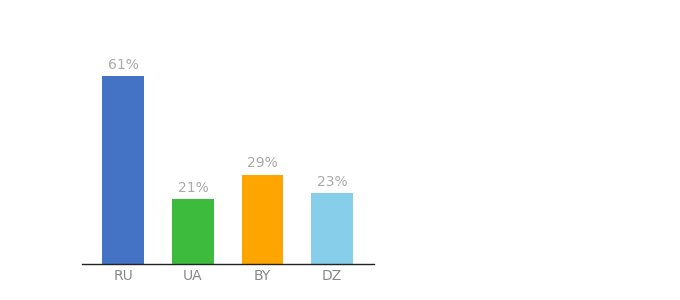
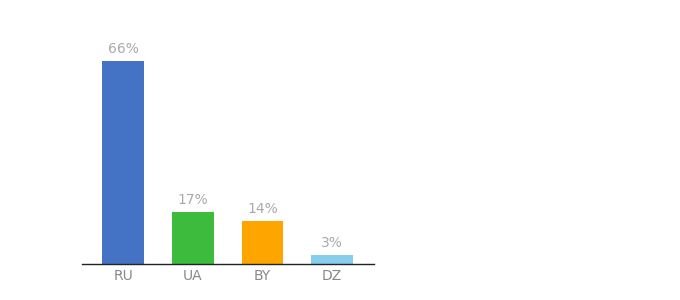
RU: 61% -> 66%
UA: 21% -> 17%
BY: 29% -> 14%
DZ: 23% -> 3%
